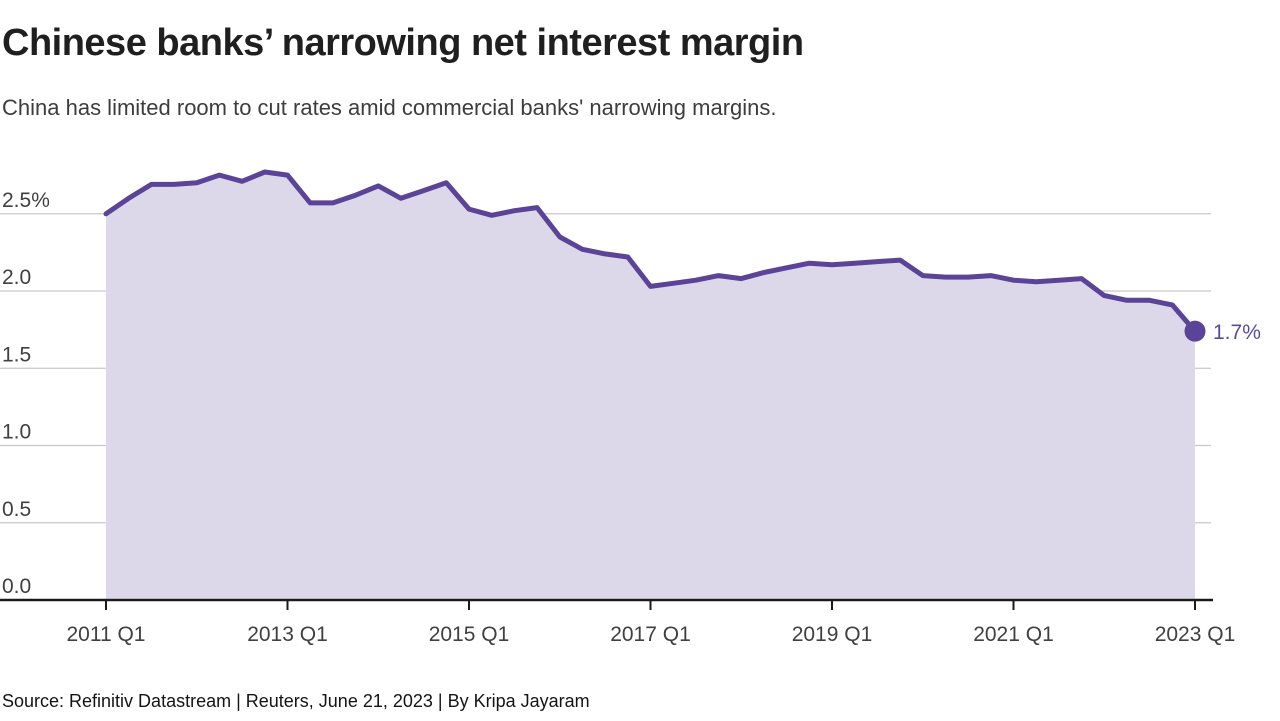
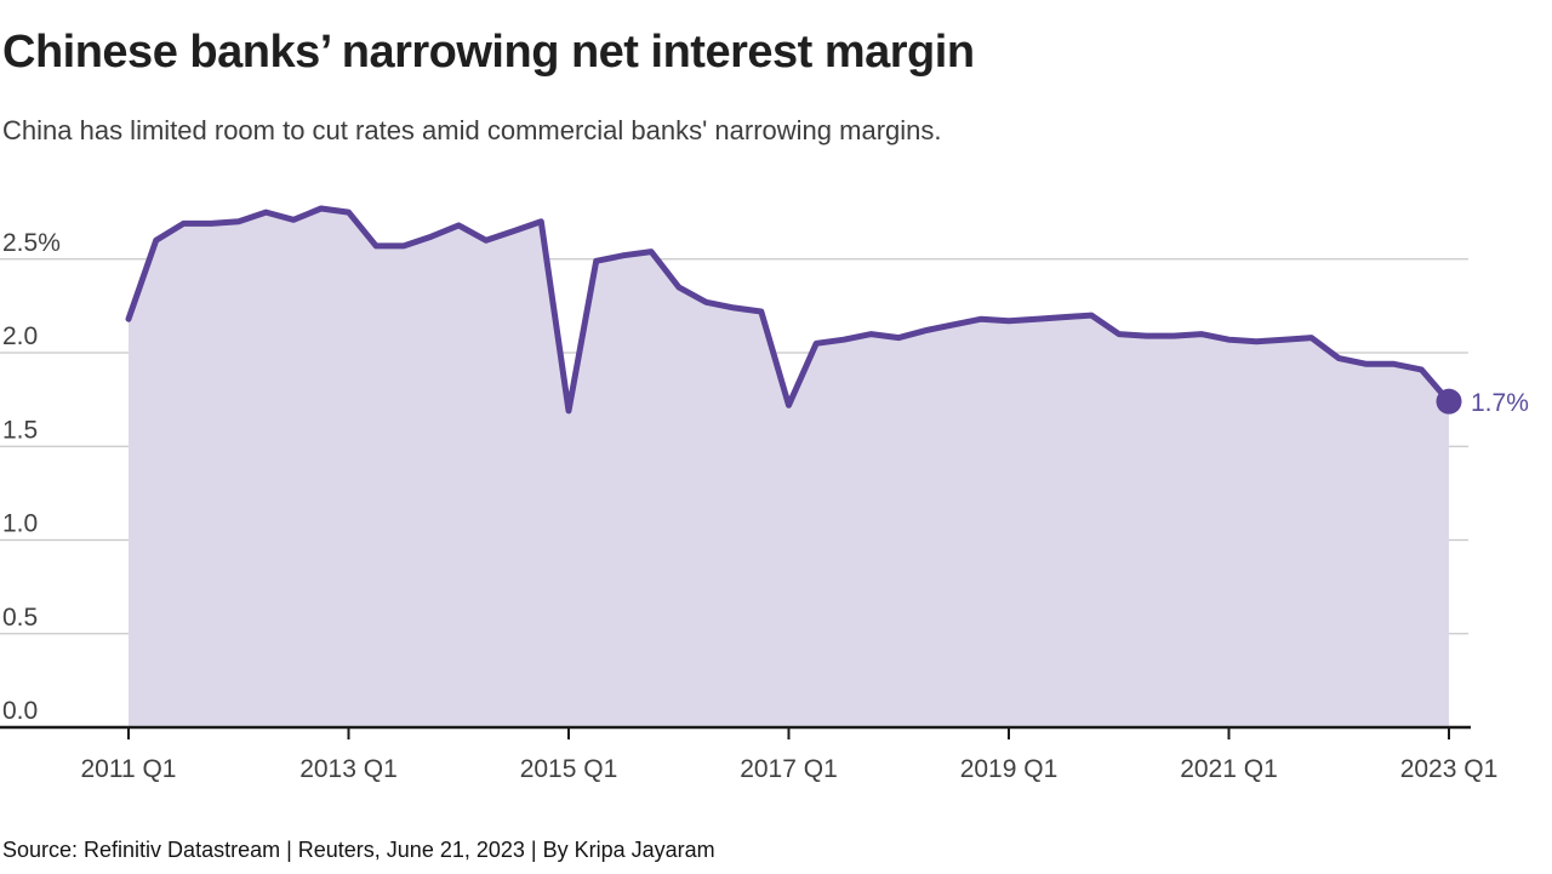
2011 Q1: 2.50% -> 2.18%
2015 Q1: 2.53% -> 1.69%
2017 Q1: 2.03% -> 1.72%
